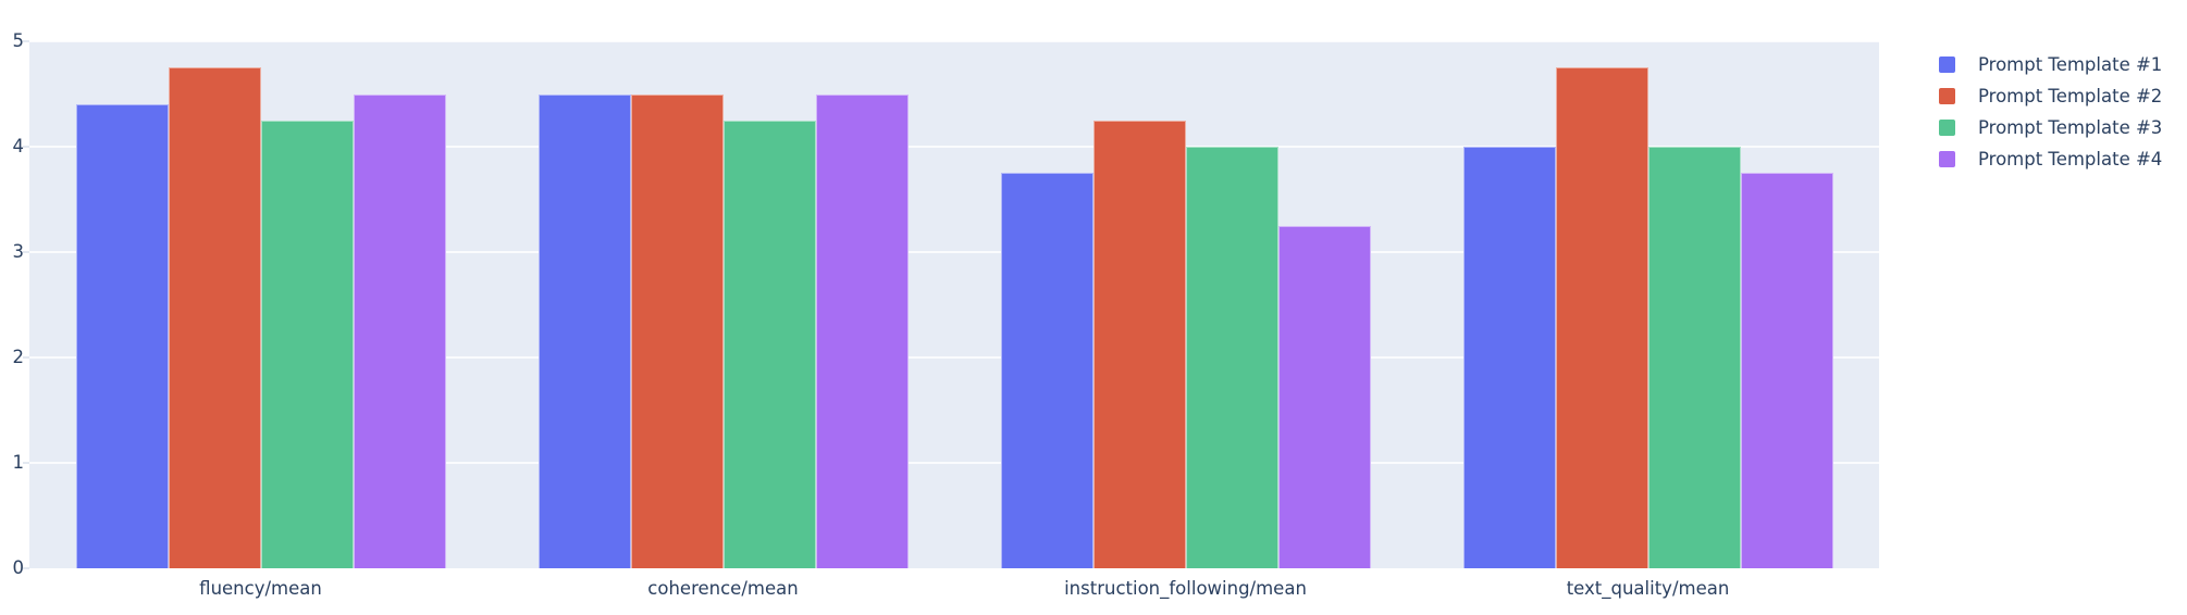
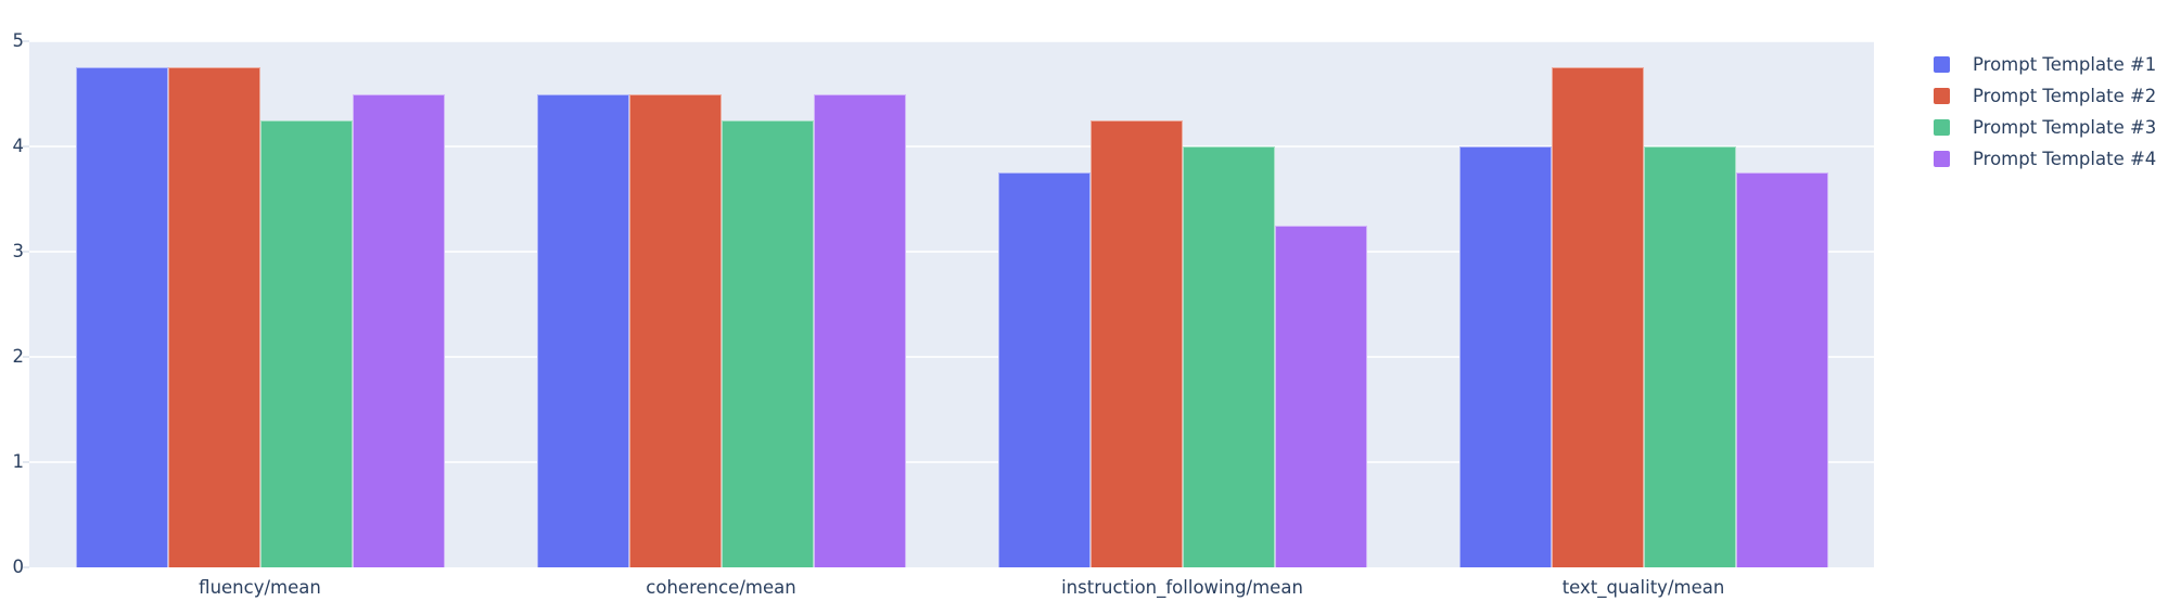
Prompt Template #1/fluency/mean: 4.4 -> 4.8
